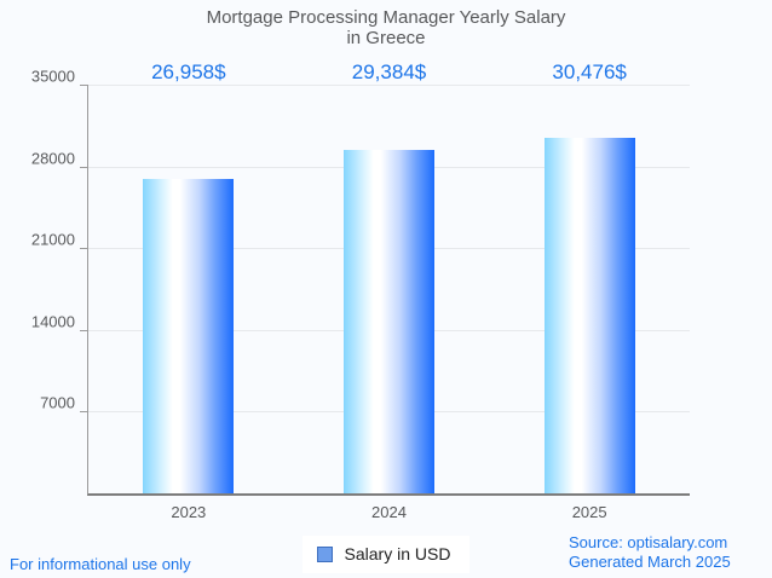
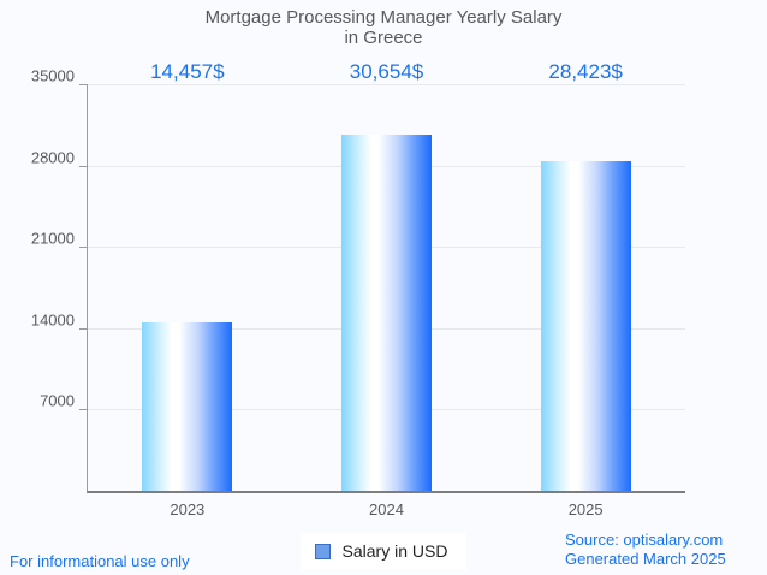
2023: 26,958 -> 14,457
2024: 29,384 -> 30,654
2025: 30,476 -> 28,423
